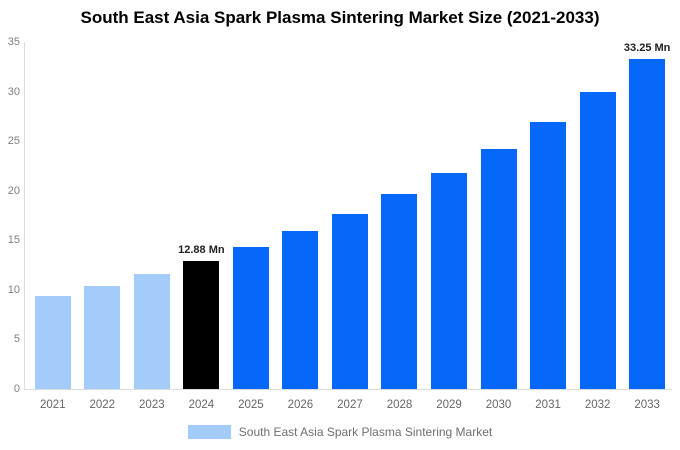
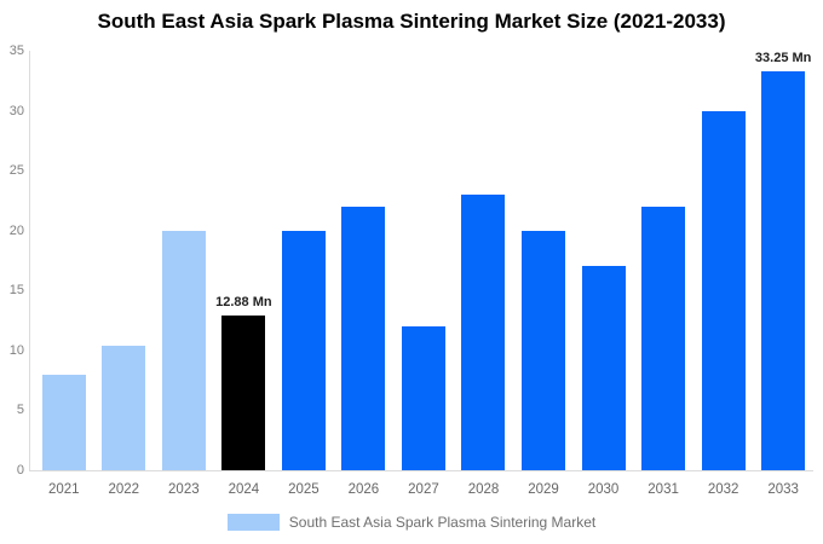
2021: 9 -> 8
2023: 12 -> 20
2025: 14 -> 20
2026: 16 -> 22
2027: 18 -> 12
2028: 20 -> 23
2029: 22 -> 20
2030: 24 -> 17
2031: 27 -> 22
